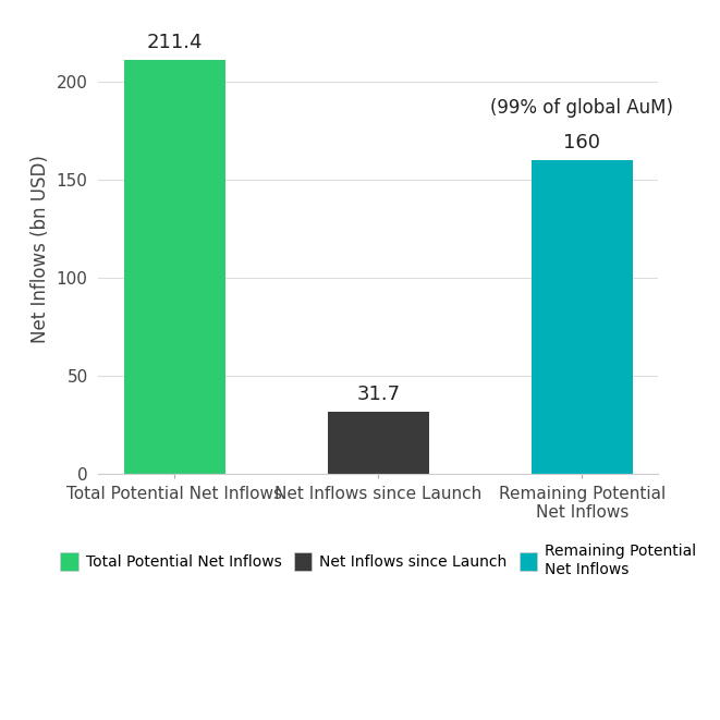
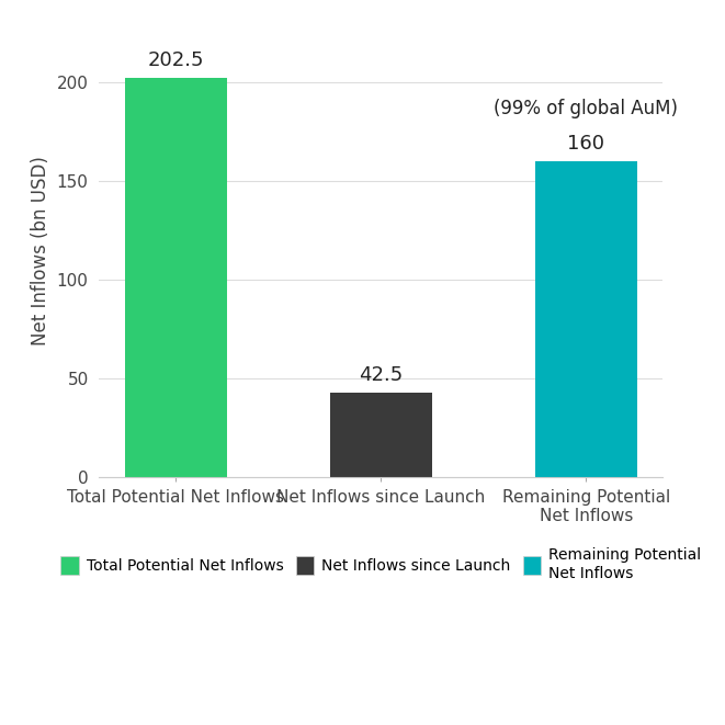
Total Potential Net Inflows: 211.4 -> 202.5
Net Inflows since Launch: 31.7 -> 42.5
